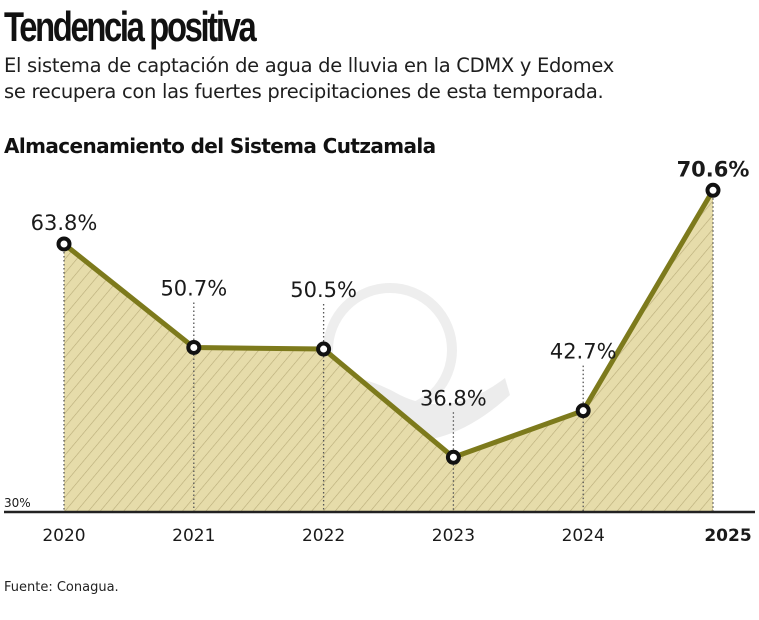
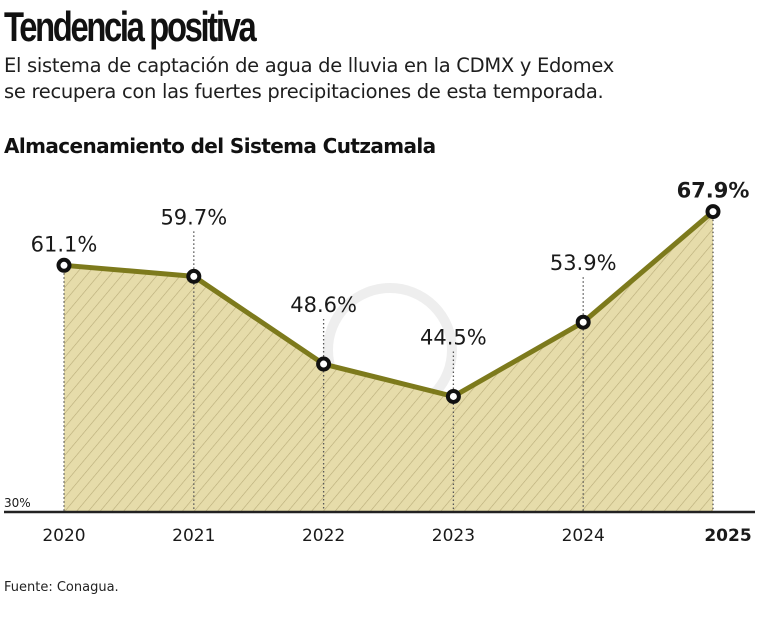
2020: 63.8% -> 61.1%
2021: 50.7% -> 59.7%
2022: 50.5% -> 48.6%
2023: 36.8% -> 44.5%
2024: 42.7% -> 53.9%
2025: 70.6% -> 67.9%
